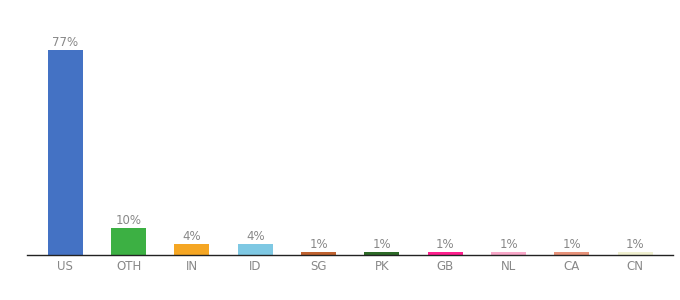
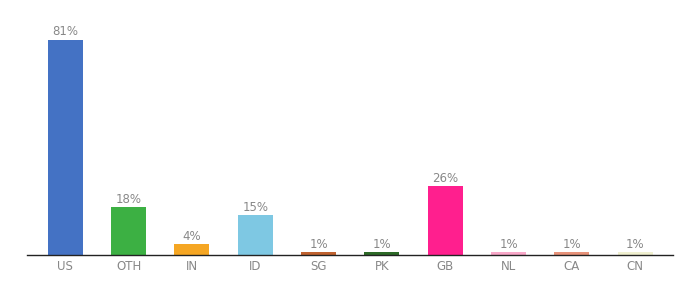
US: 77% -> 81%
OTH: 10% -> 18%
ID: 4% -> 15%
GB: 1% -> 26%
